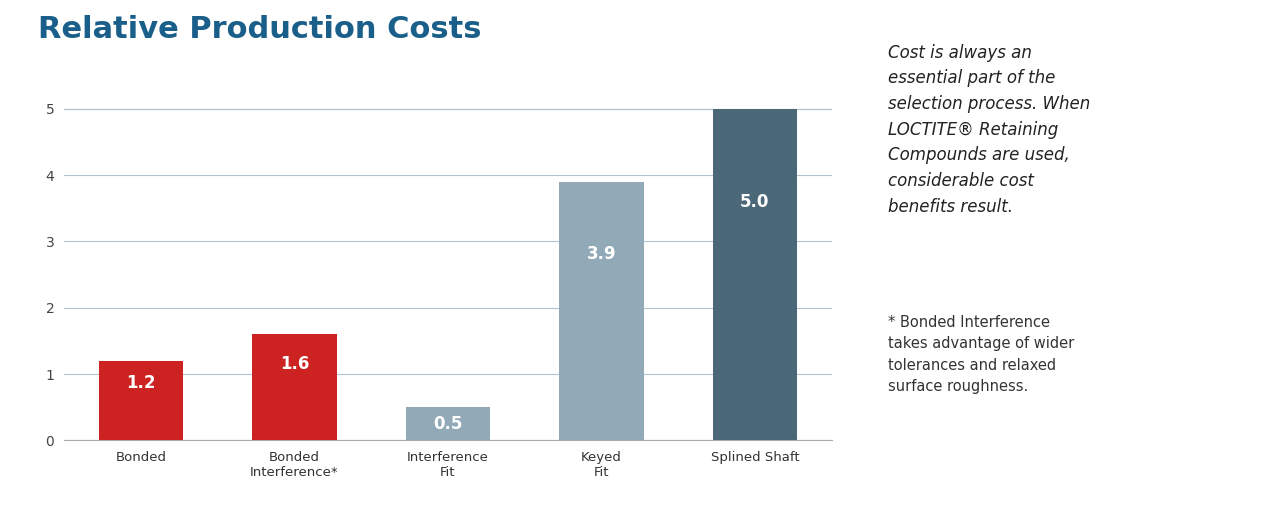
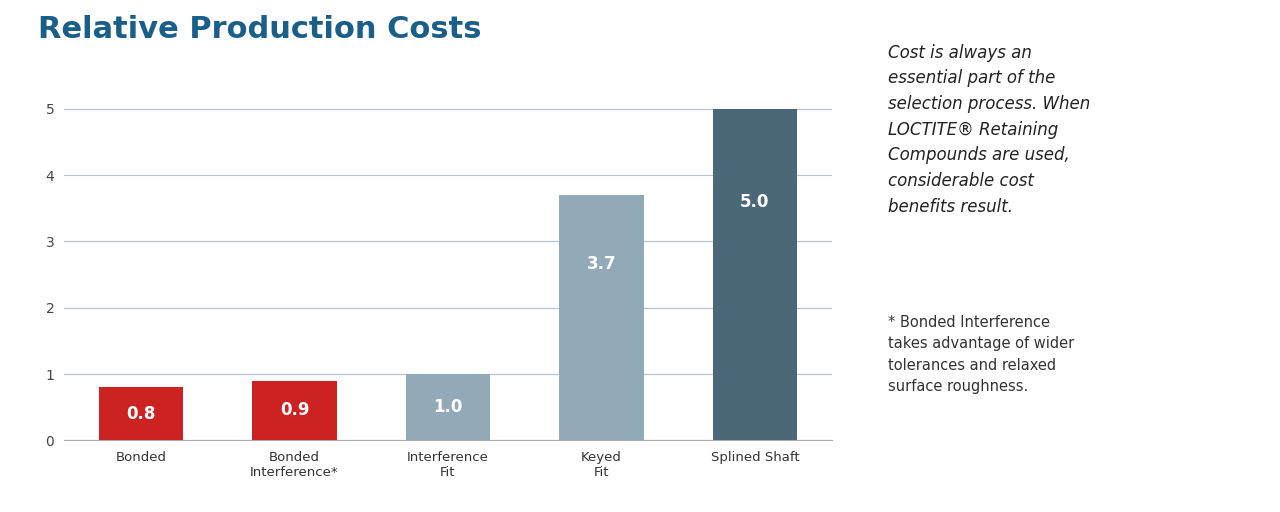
Bonded: 1.2 -> 0.8
Bonded Interference*: 1.6 -> 0.9
Interference Fit: 0.5 -> 1.0
Keyed Fit: 3.9 -> 3.7
